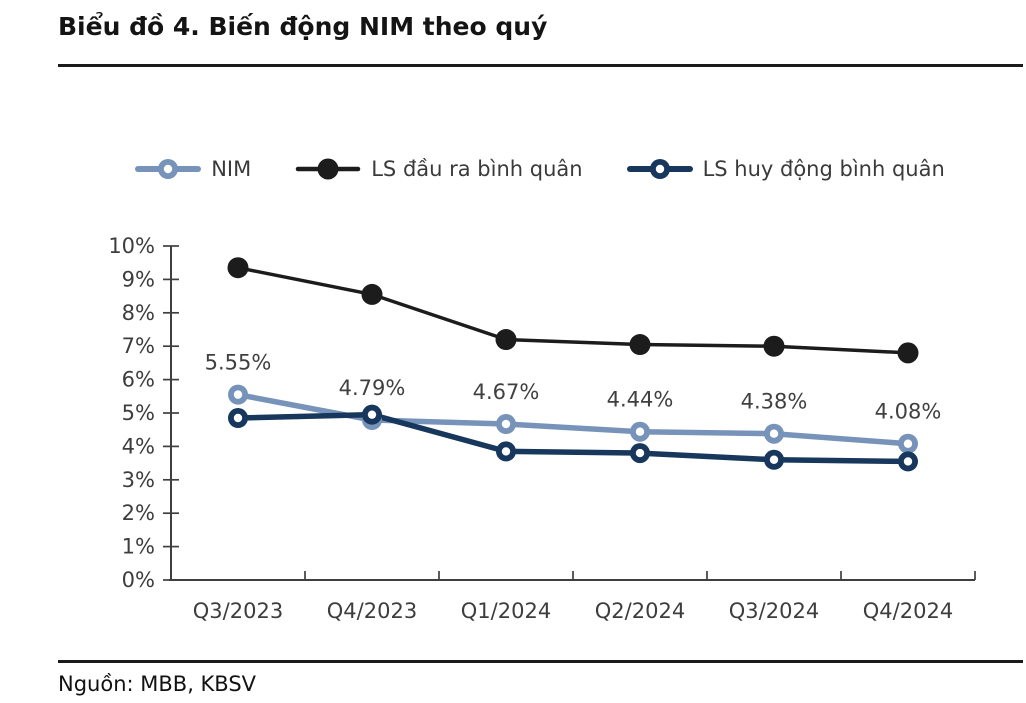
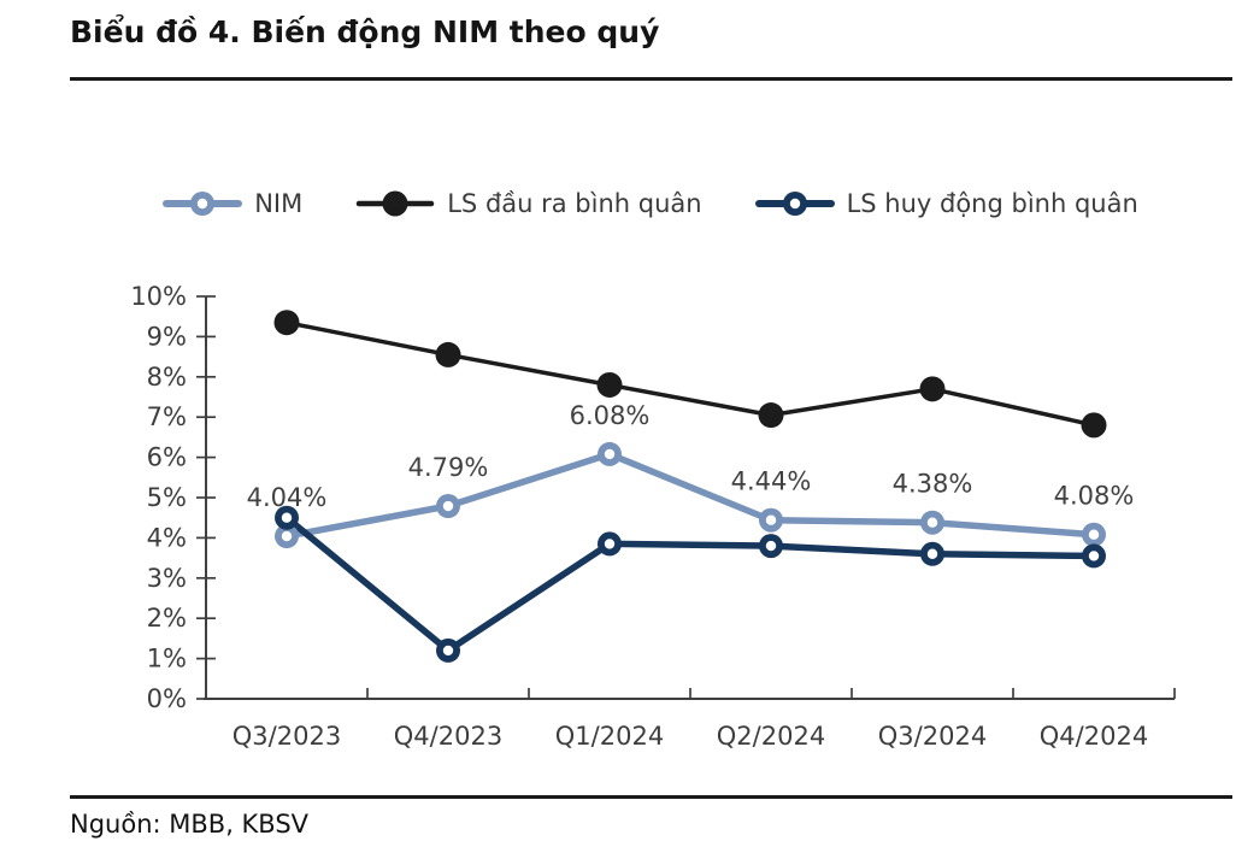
NIM/Q3/2023: 5.55% -> 4.04%
LS huy động bình quân/Q3/2023: 4.8% -> 4.5%
LS huy động bình quân/Q4/2023: 5.0% -> 1.2%
NIM/Q1/2024: 4.67% -> 6.08%
LS đầu ra bình quân/Q1/2024: 7.2% -> 7.8%
LS đầu ra bình quân/Q3/2024: 7.0% -> 7.7%
